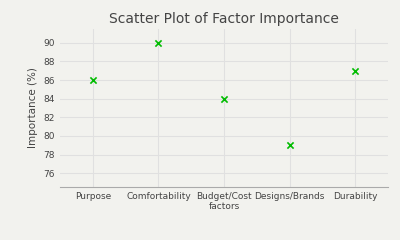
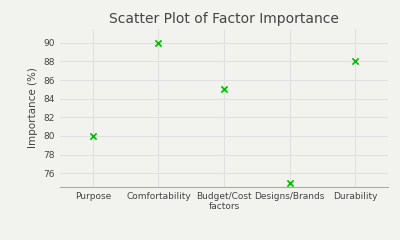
Purpose: 86 -> 80
Budget/Cost factors: 84 -> 85
Designs/Brands: 79 -> 75
Durability: 87 -> 88
